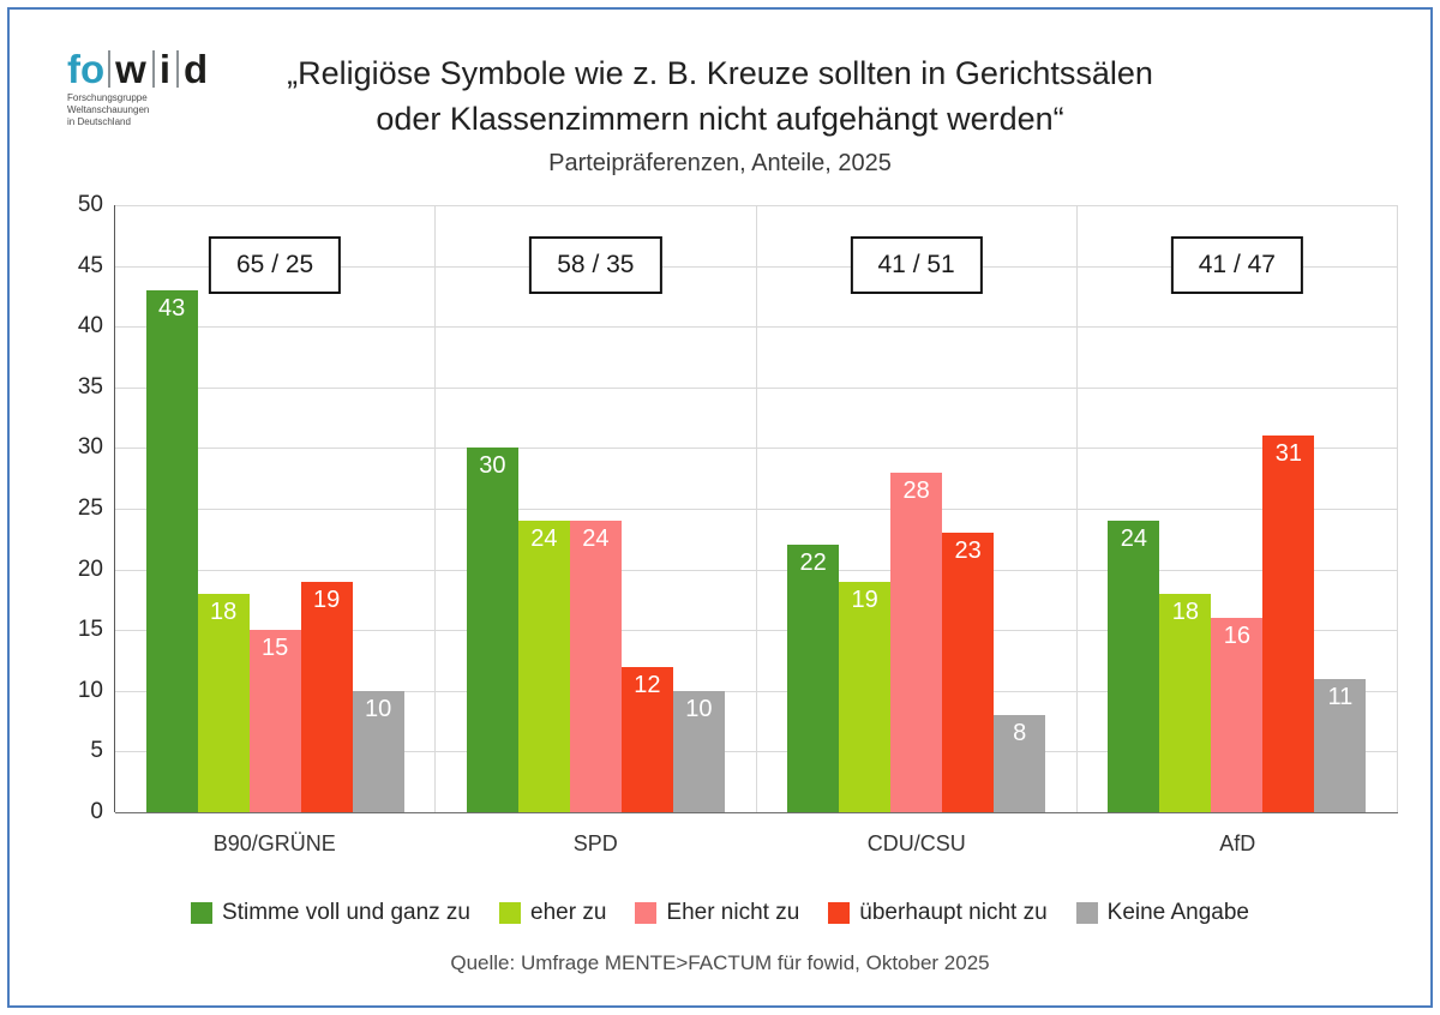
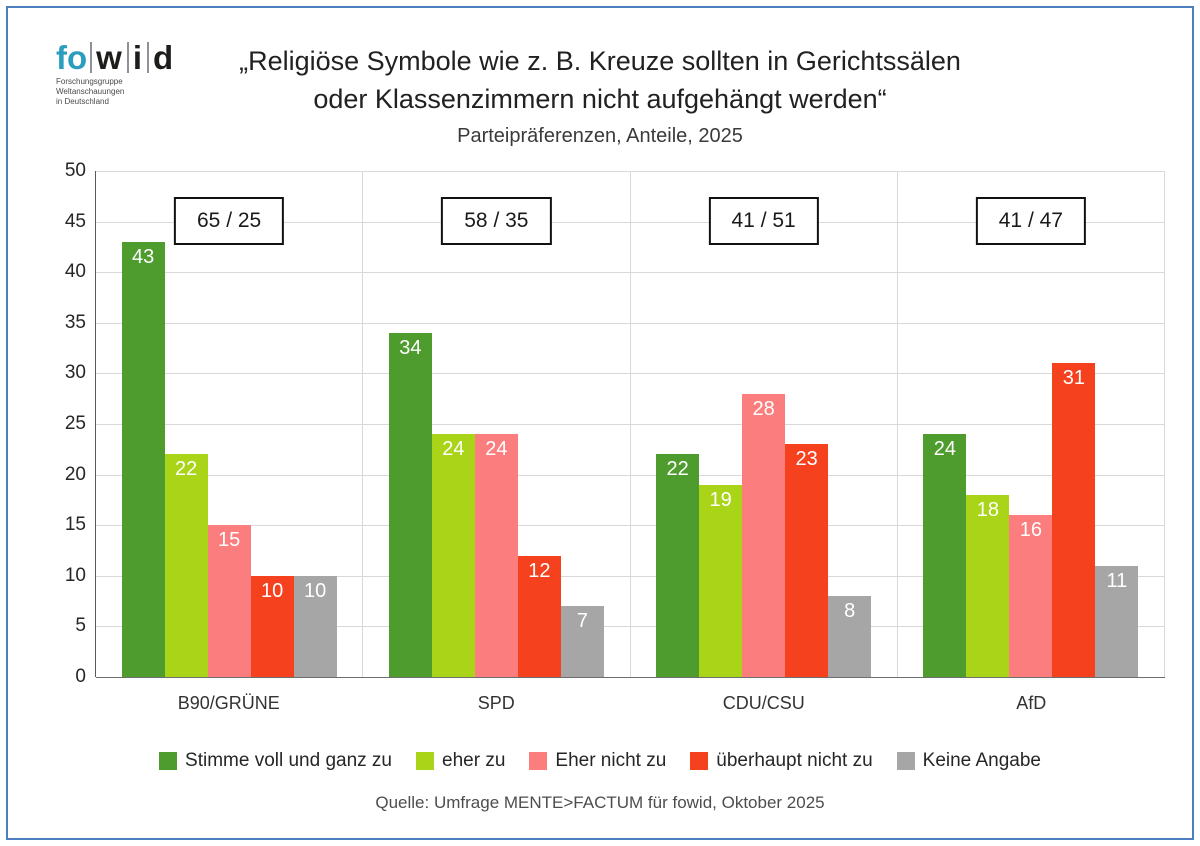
eher zu/B90/GRÜNE: 18 -> 22
überhaupt nicht zu/B90/GRÜNE: 19 -> 10
Stimme voll und ganz zu/SPD: 30 -> 34
Keine Angabe/SPD: 10 -> 7
